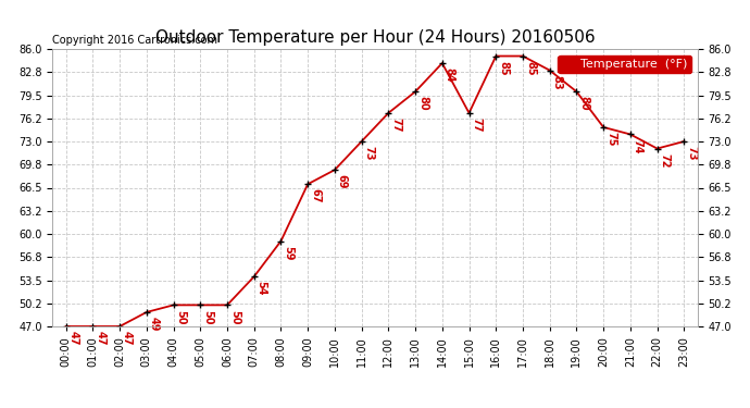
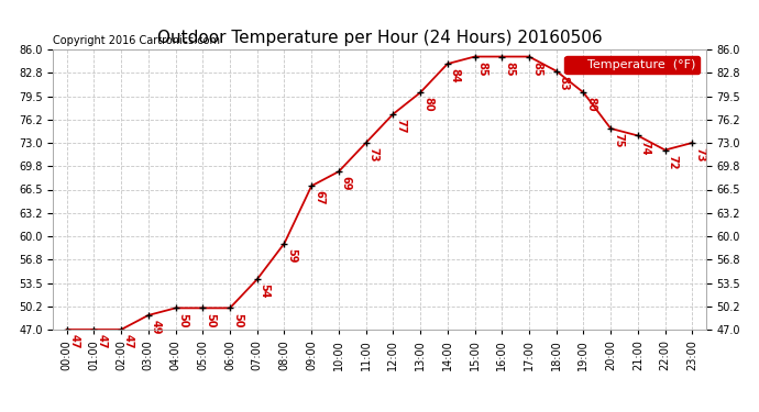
15:00: 77 -> 85
